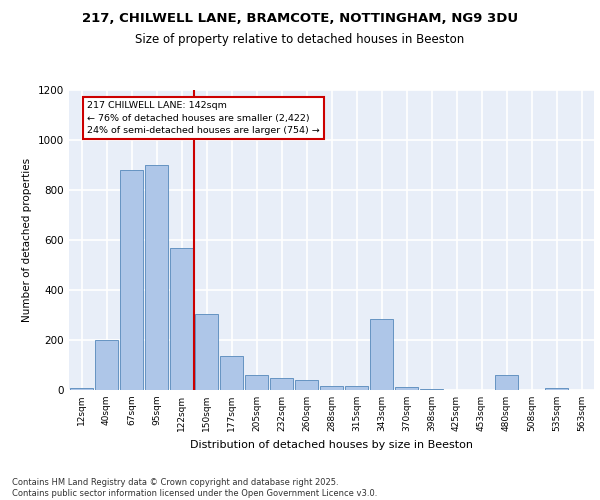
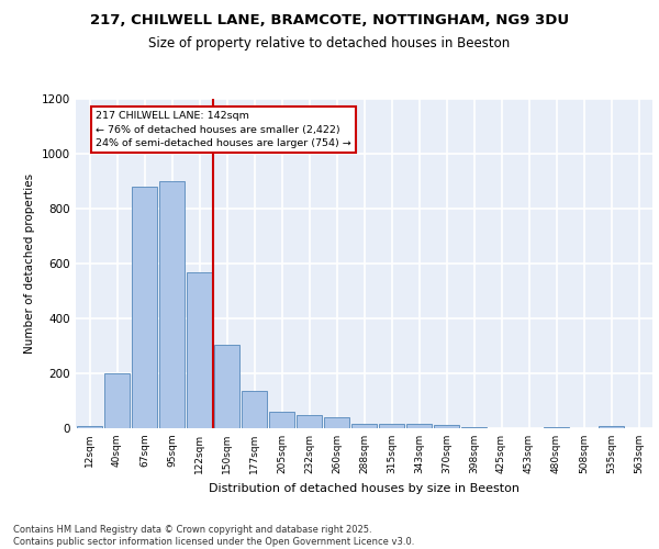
343sqm: 285 -> 15
480sqm: 60 -> 5
